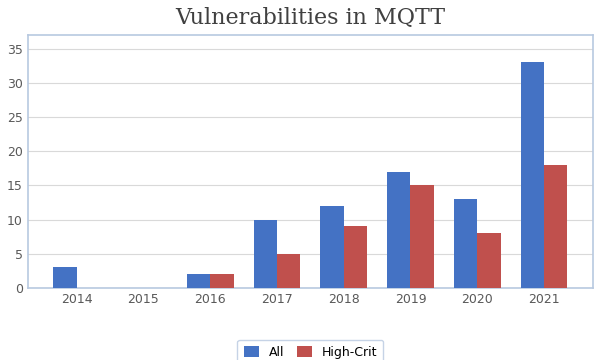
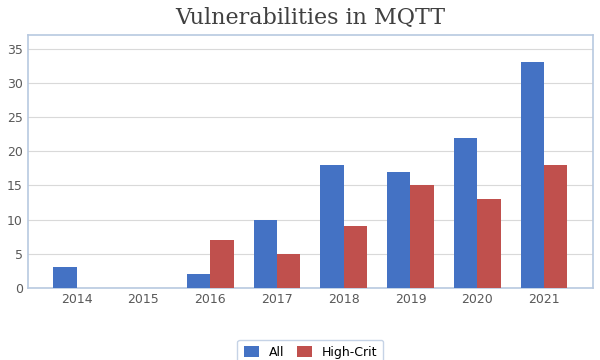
High-Crit/2016: 2 -> 7
All/2018: 12 -> 18
All/2020: 13 -> 22
High-Crit/2020: 8 -> 13
